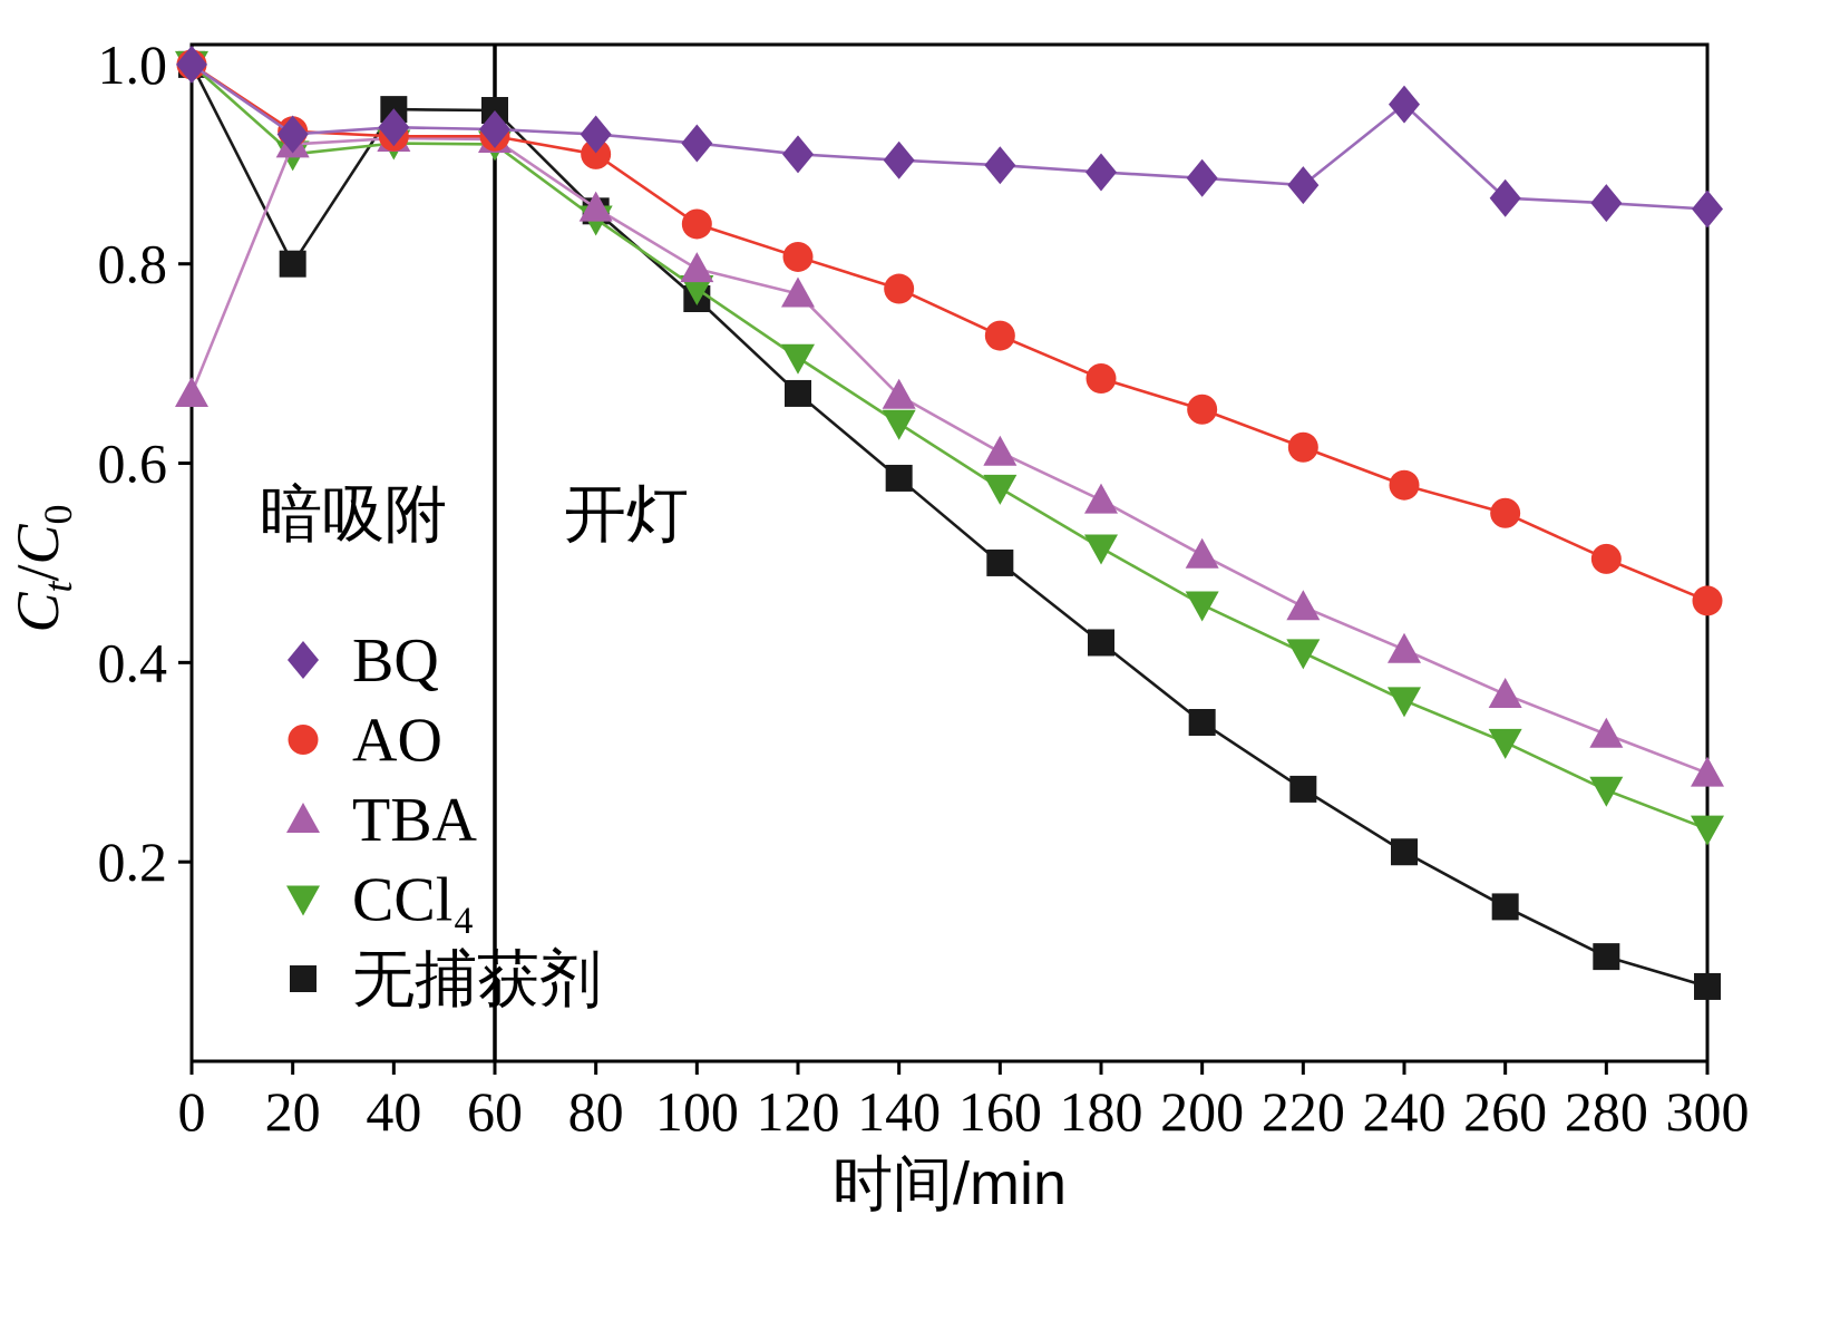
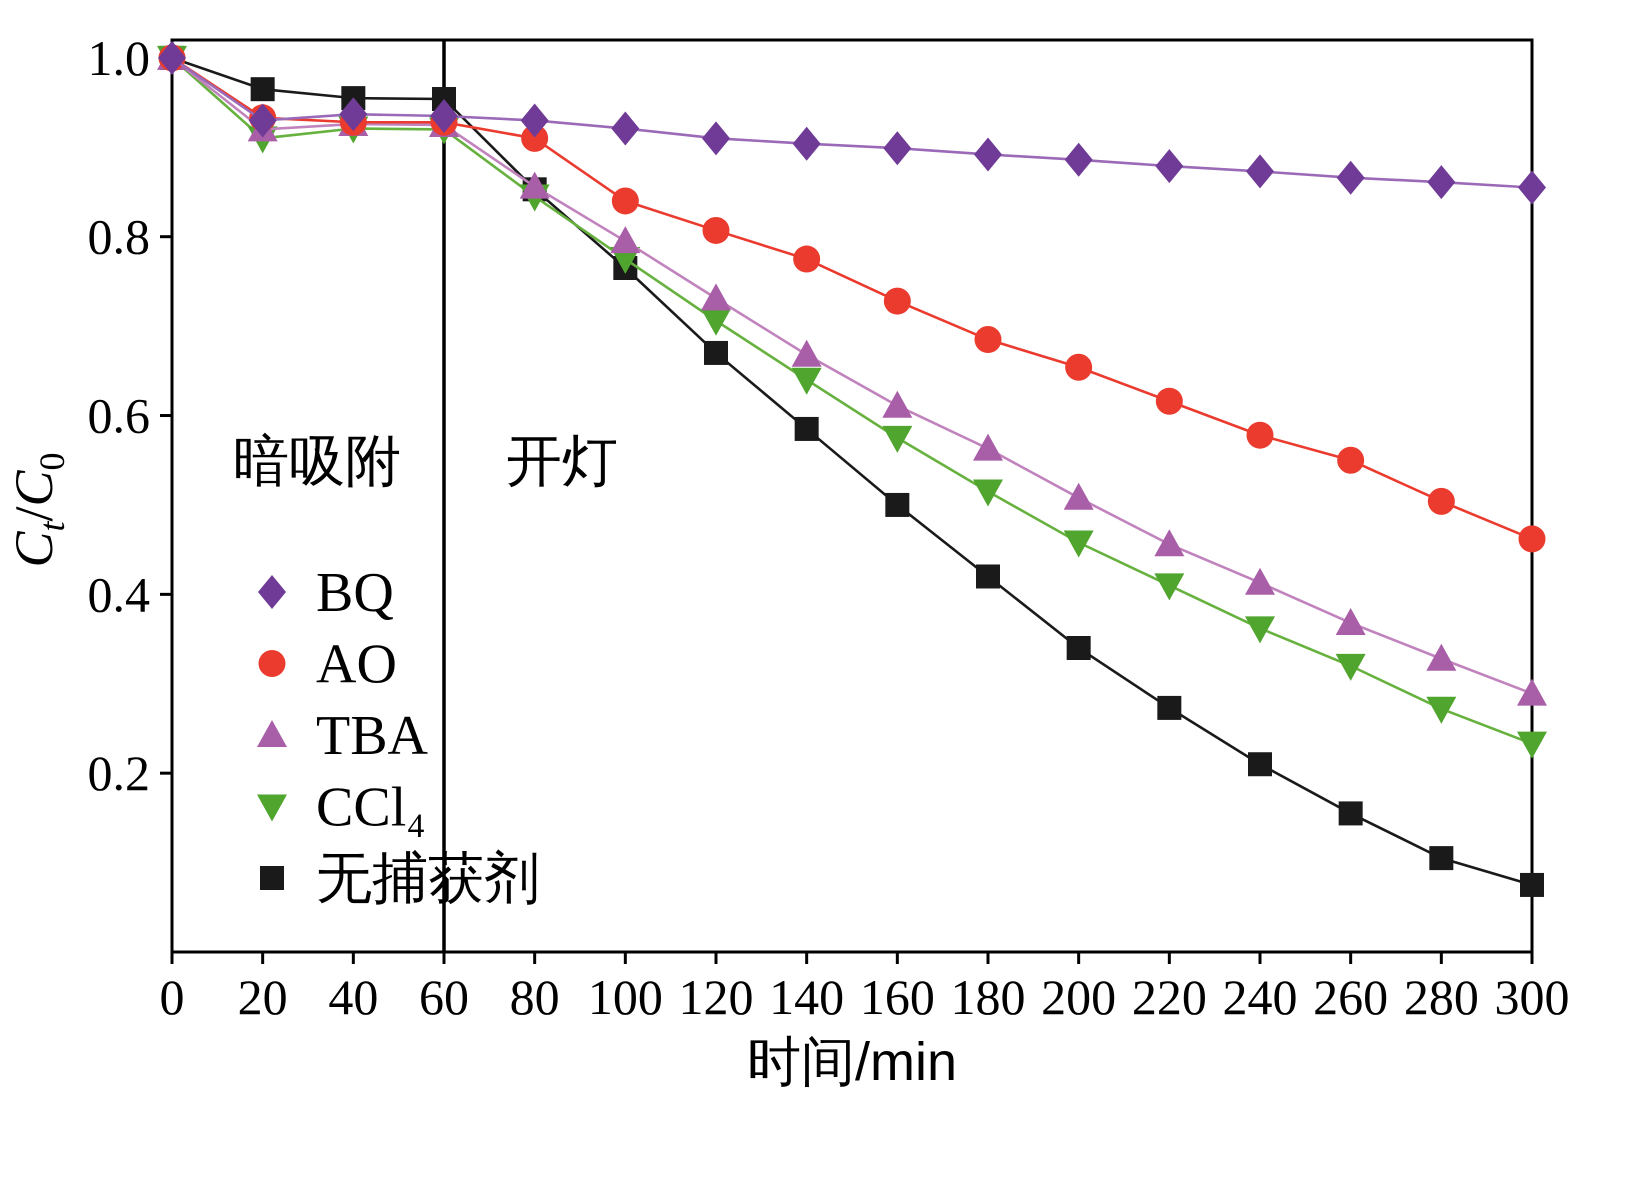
TBA/0: 0.67 -> 1.00
无捕获剂/20: 0.80 -> 0.96
TBA/120: 0.77 -> 0.73
BQ/240: 0.96 -> 0.87
